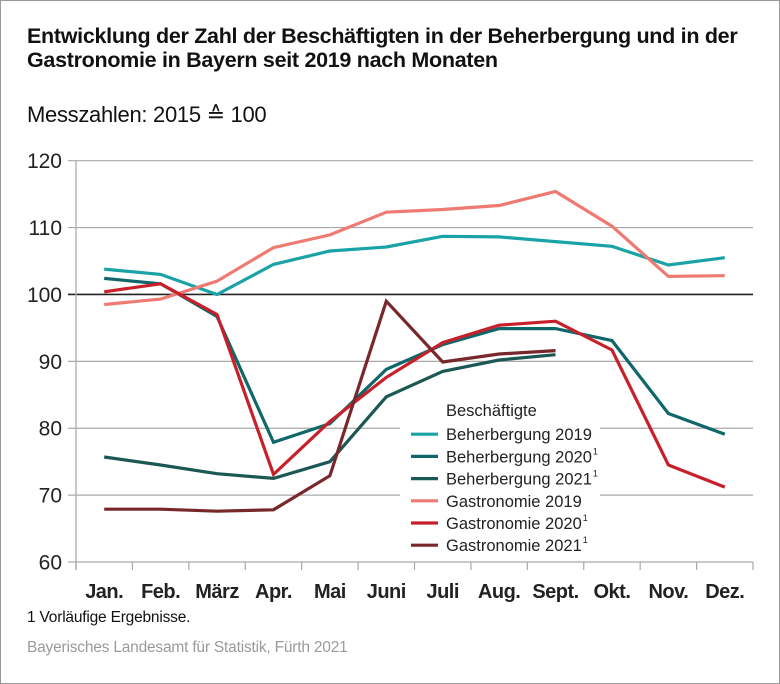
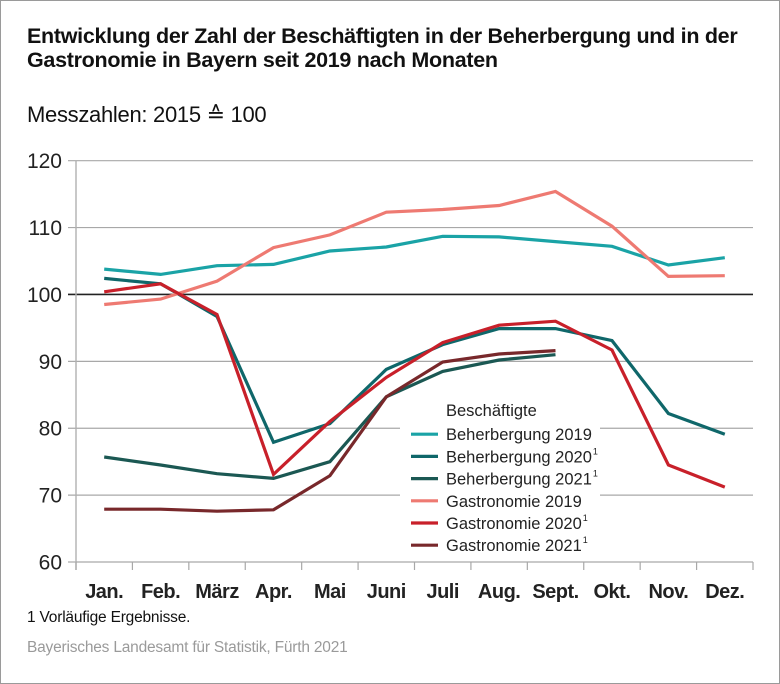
Beherbergung 2019/März: 100 -> 104
Gastronomie 2021/Juni: 99 -> 85
